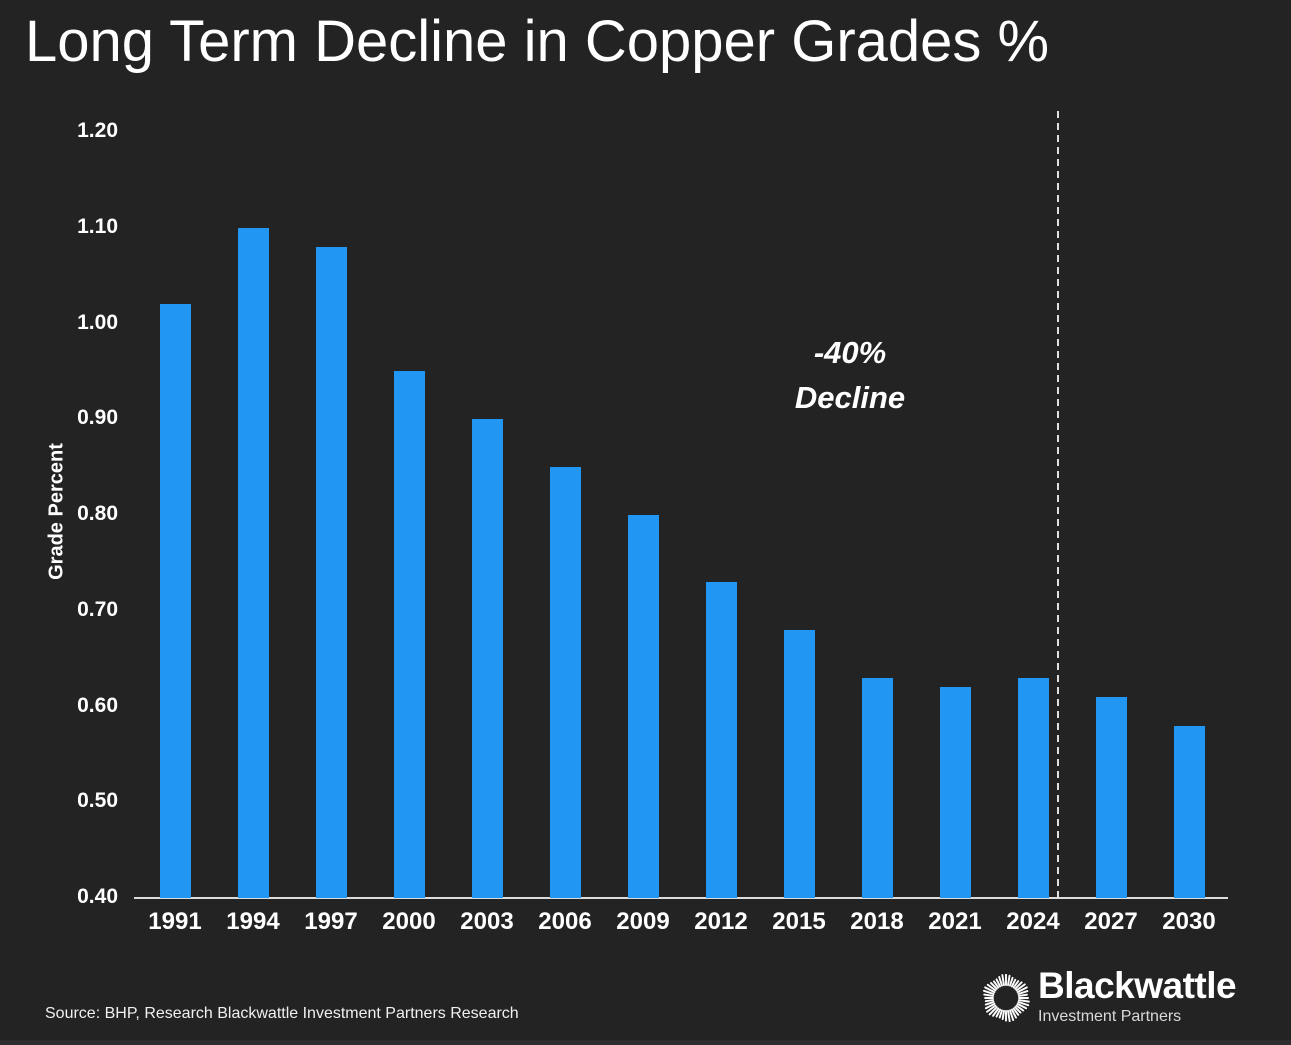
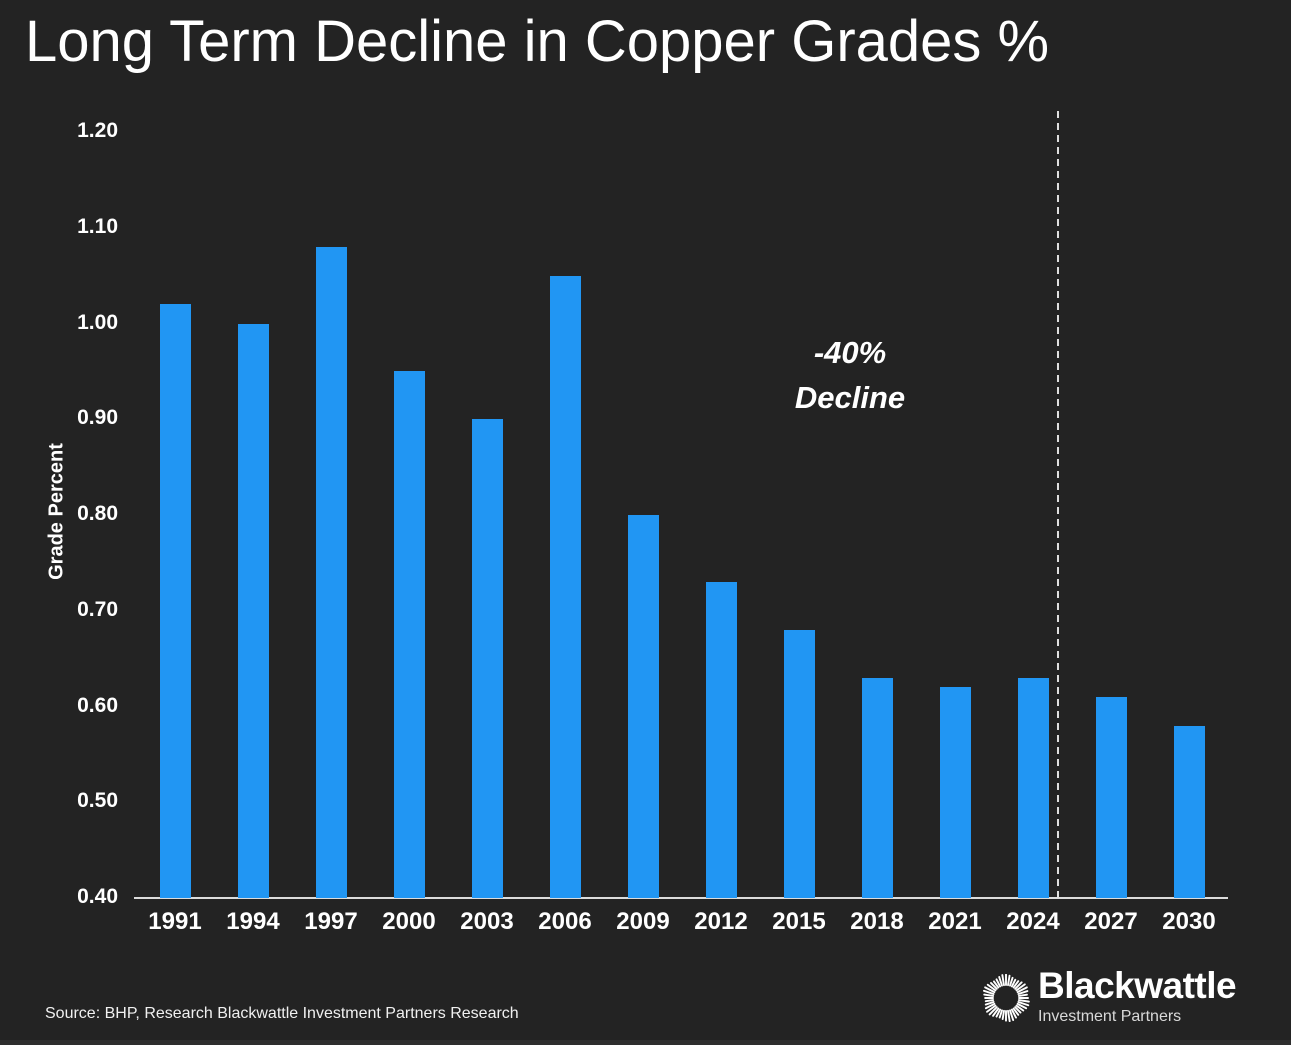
1994: 1.10 -> 1.00
2006: 0.85 -> 1.05
